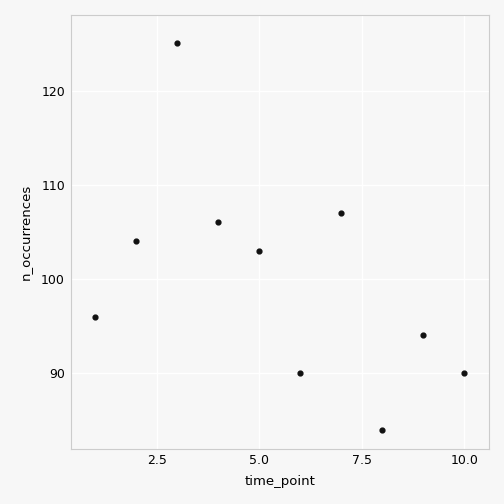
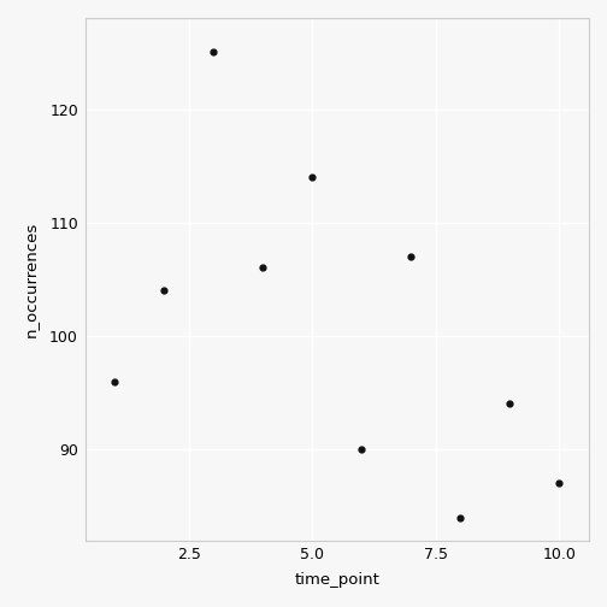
5.0: 103 -> 114
10.0: 90 -> 87
